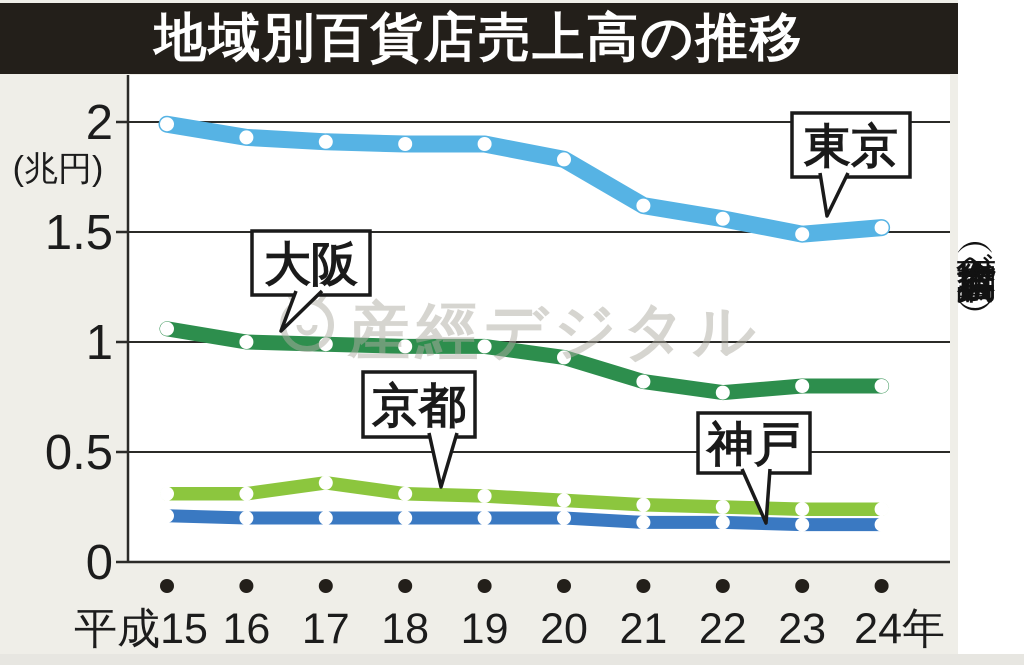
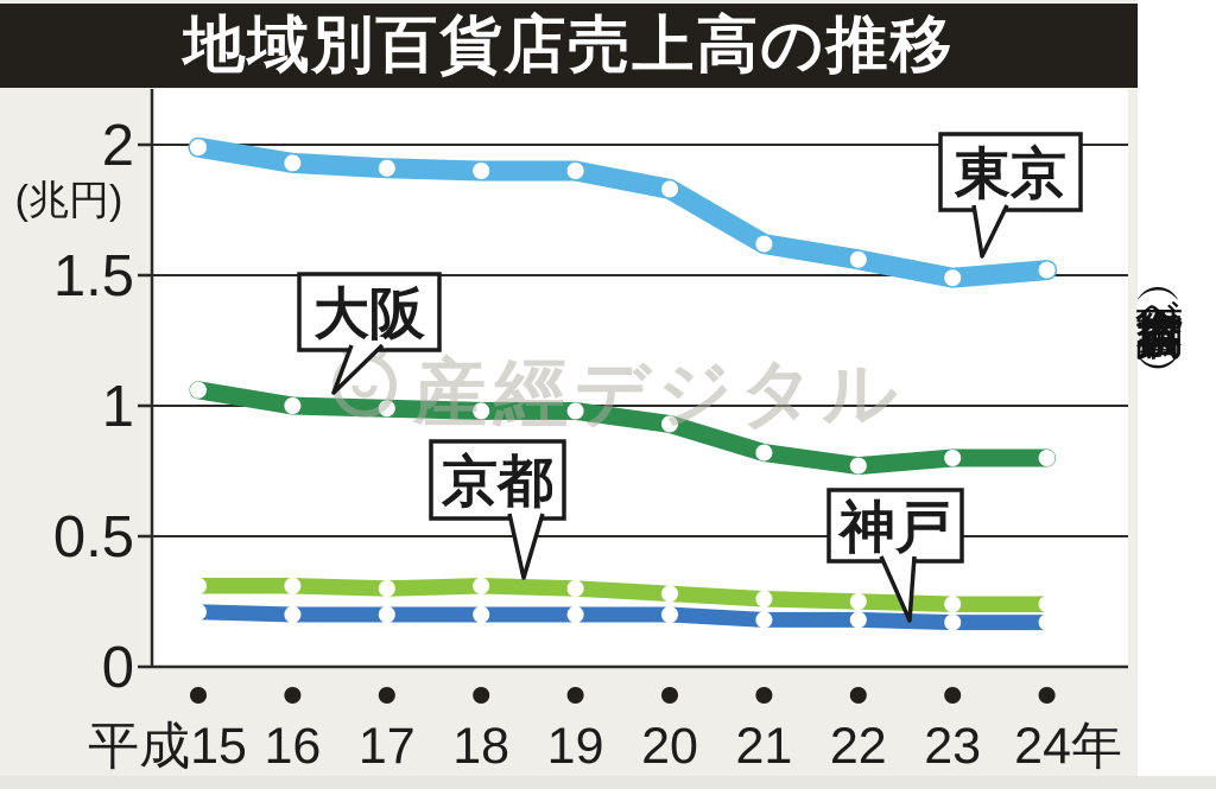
京都/17: 0.36 -> 0.30
